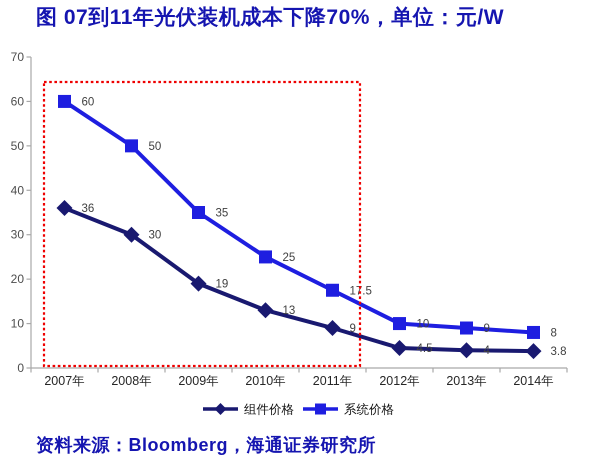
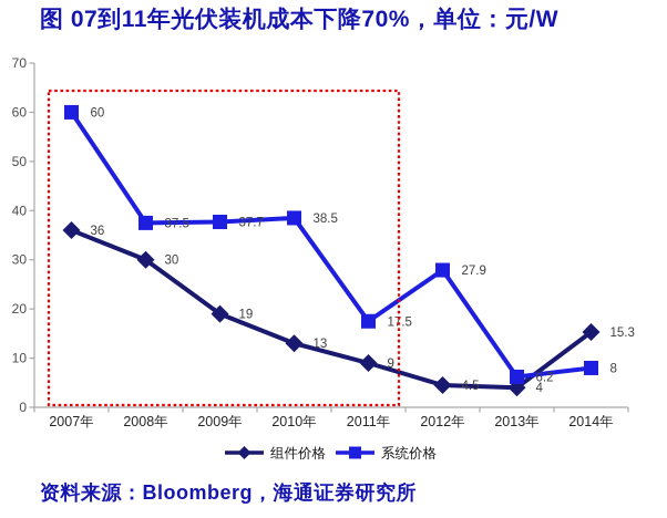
系统价格/2008年: 50 -> 37.5
系统价格/2009年: 35 -> 37.7
系统价格/2010年: 25 -> 38.5
系统价格/2012年: 10 -> 27.9
系统价格/2013年: 9 -> 6.2
组件价格/2014年: 3.8 -> 15.3
